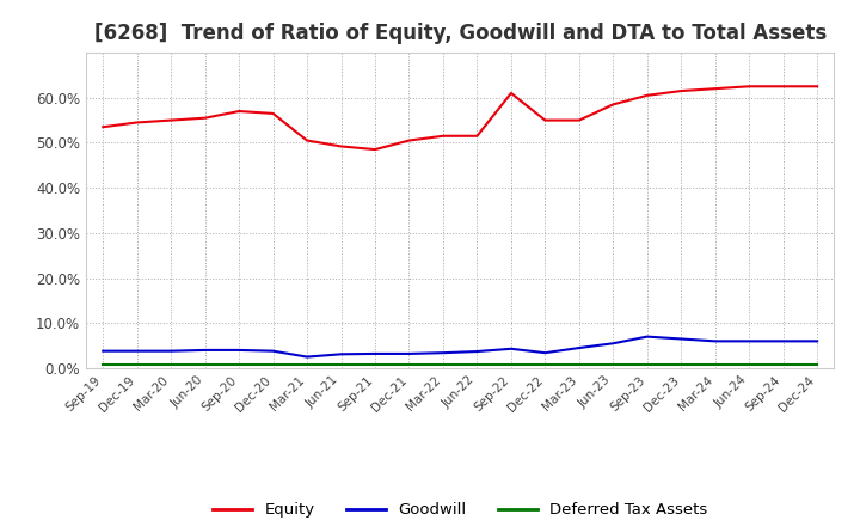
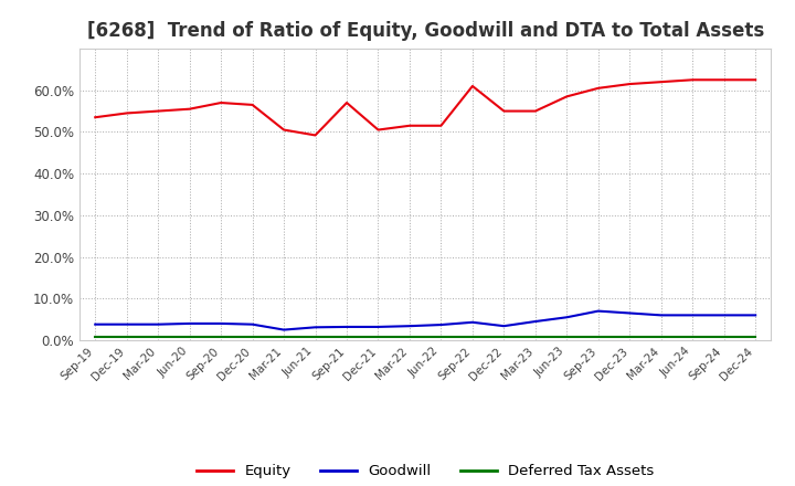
Equity/Sep-21: 48.5% -> 57.0%
